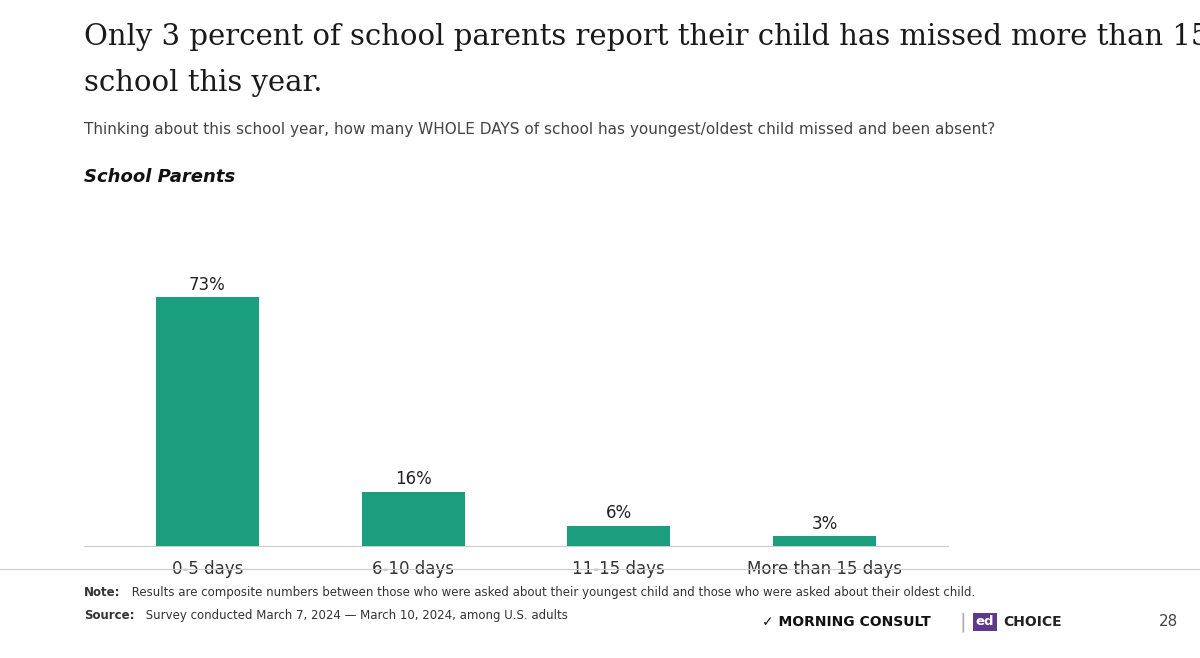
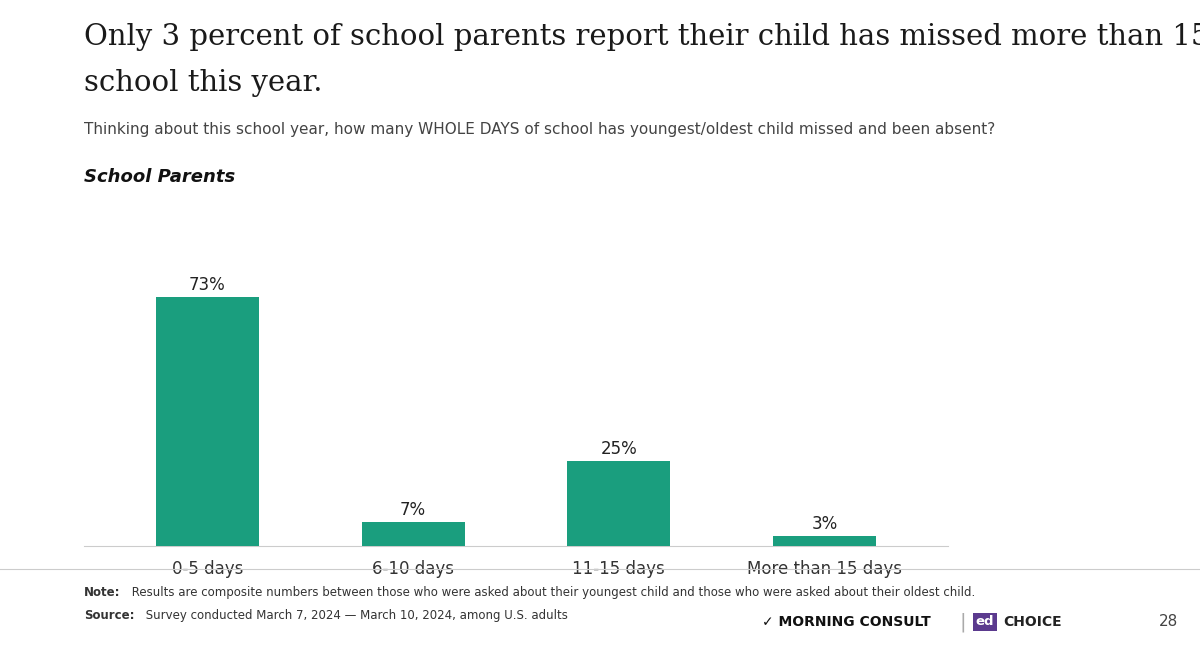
6-10 days: 16% -> 7%
11-15 days: 6% -> 25%
